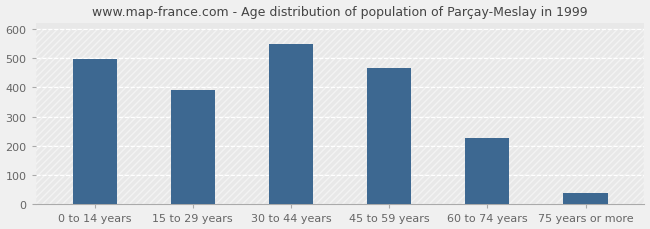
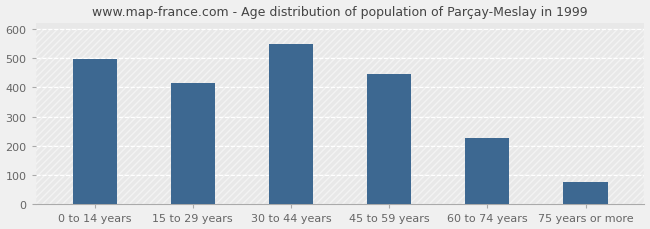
15 to 29 years: 390 -> 413
45 to 59 years: 465 -> 444
75 years or more: 40 -> 75
